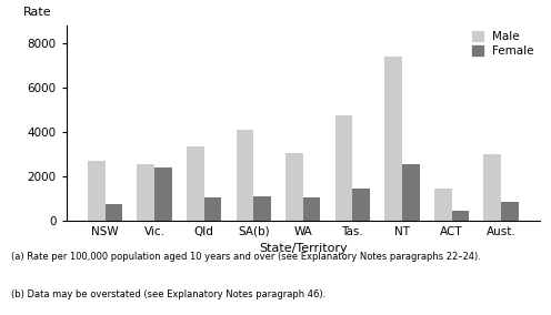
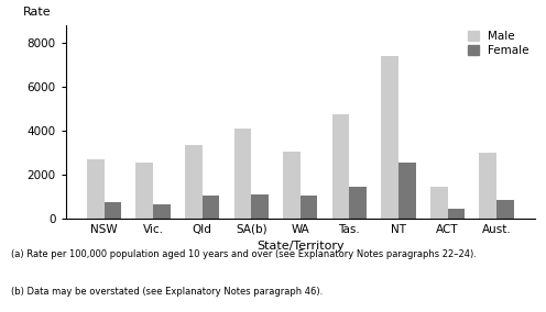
Female/Vic.: 2400 -> 650
